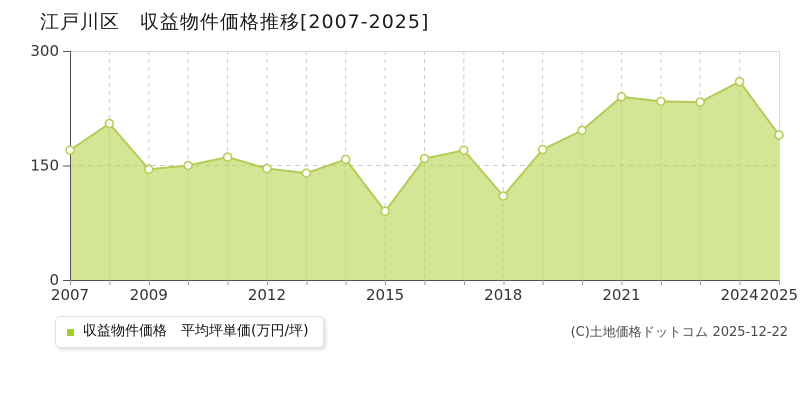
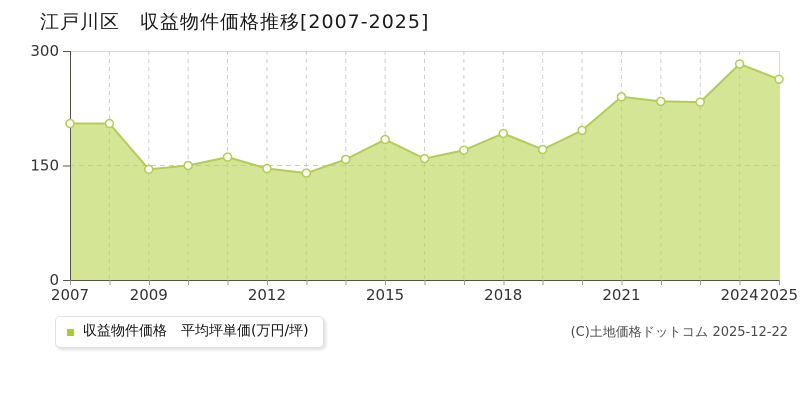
2007: 170 -> 200
2015: 90 -> 180
2018: 110 -> 190
2024: 260 -> 280
2025: 190 -> 260
